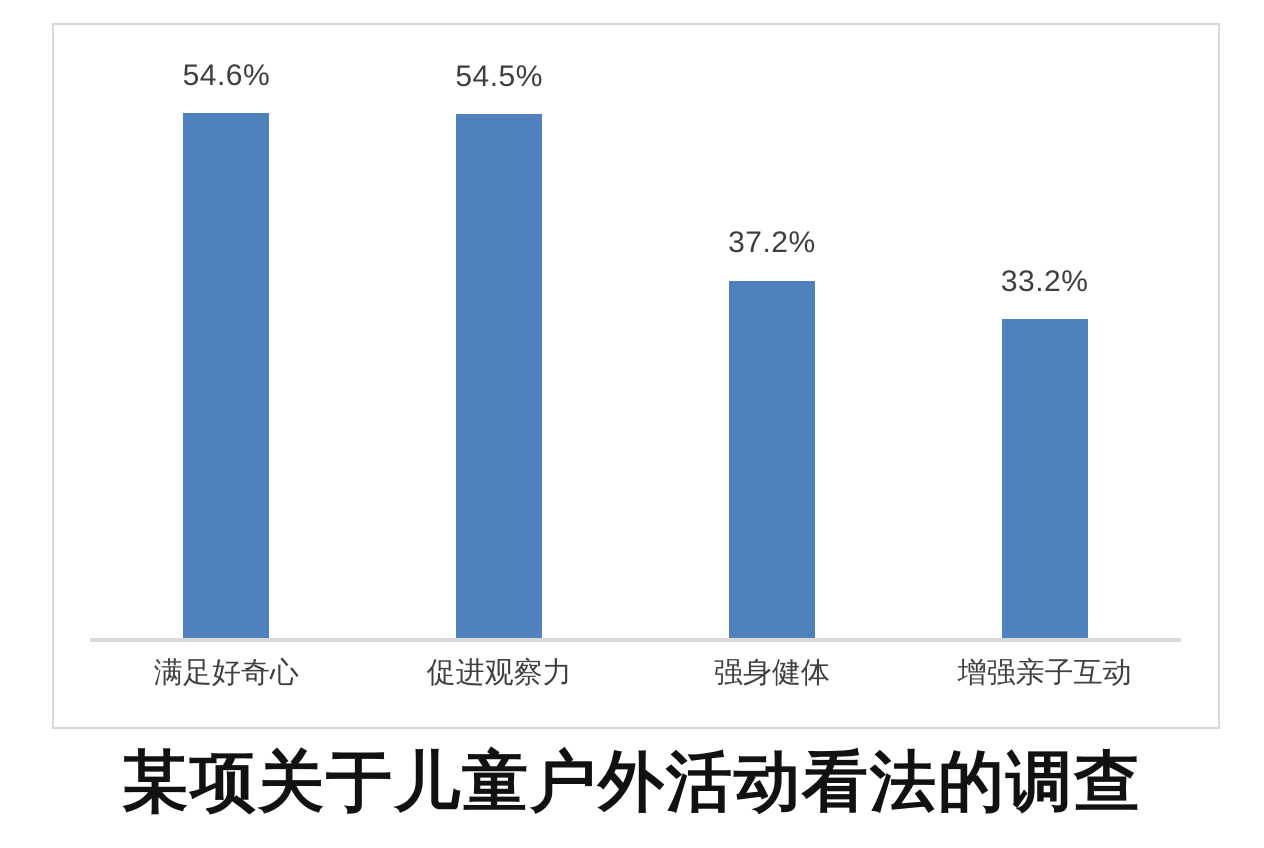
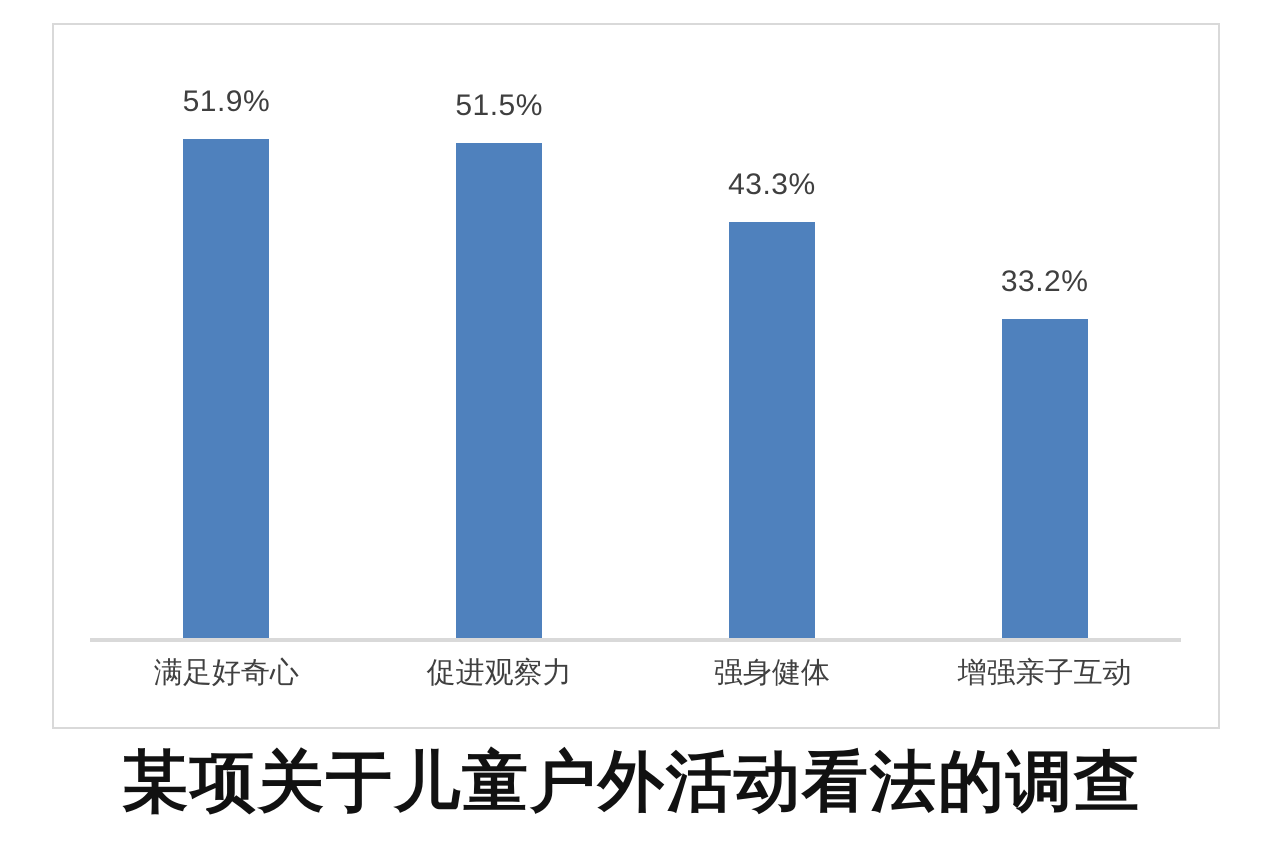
满足好奇心: 54.6% -> 51.9%
促进观察力: 54.5% -> 51.5%
强身健体: 37.2% -> 43.3%
